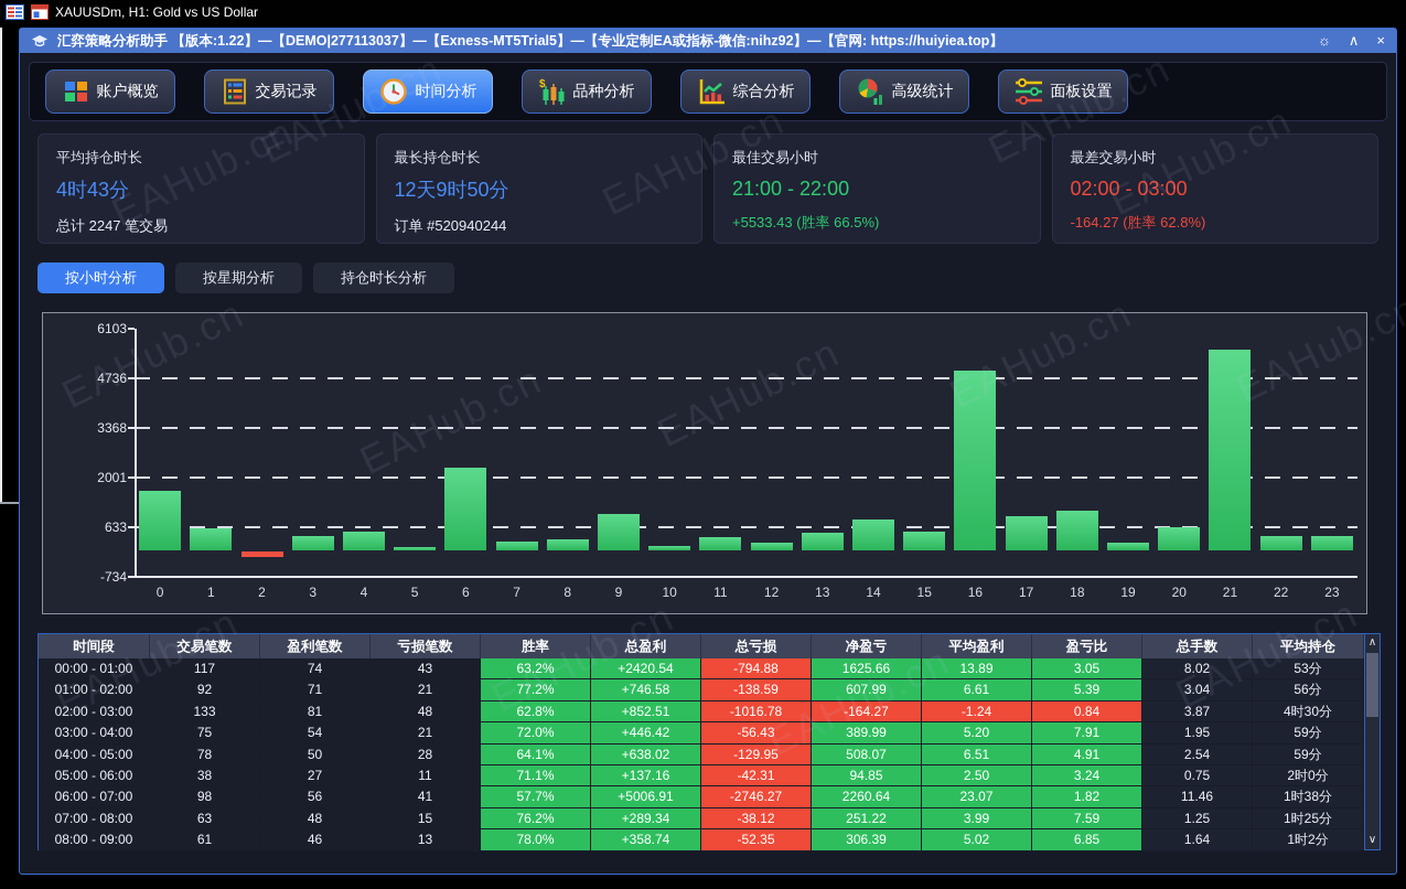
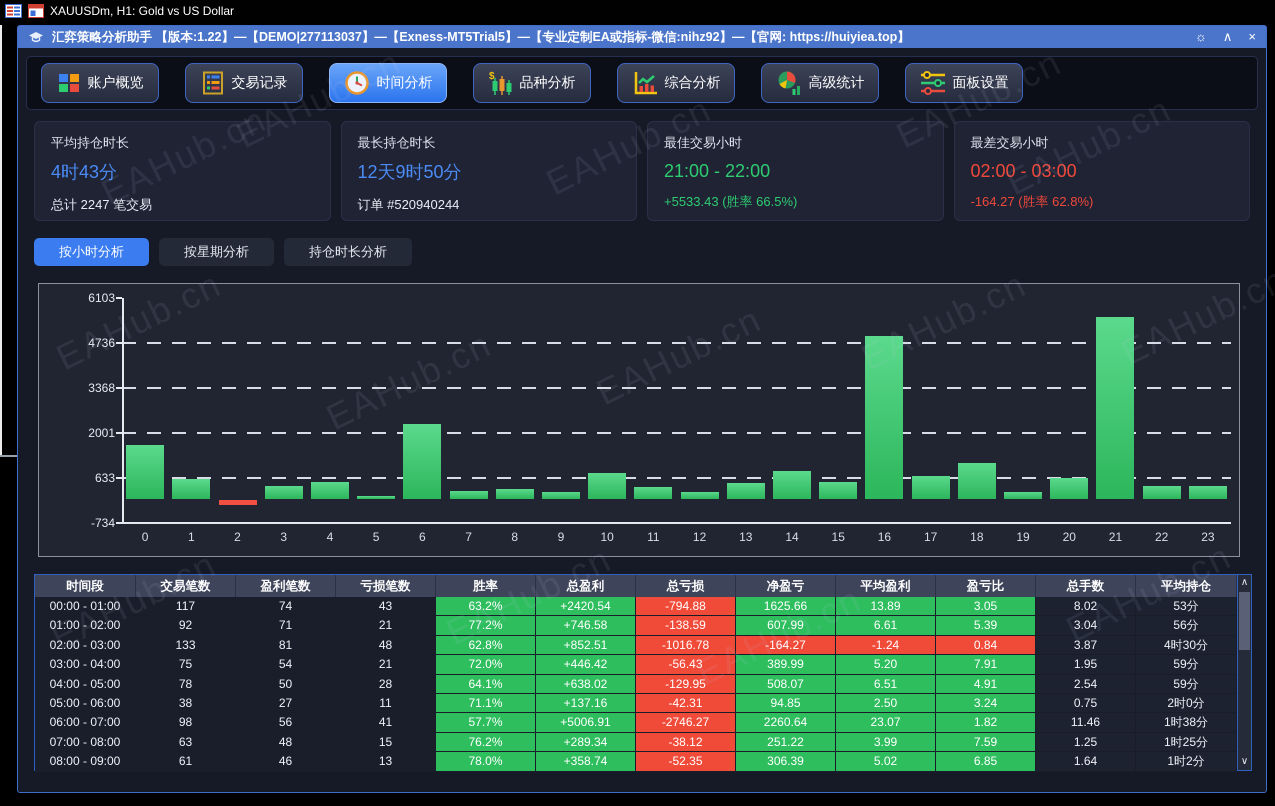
9: 1000 -> 200
10: 100 -> 800
17: 1000 -> 700
